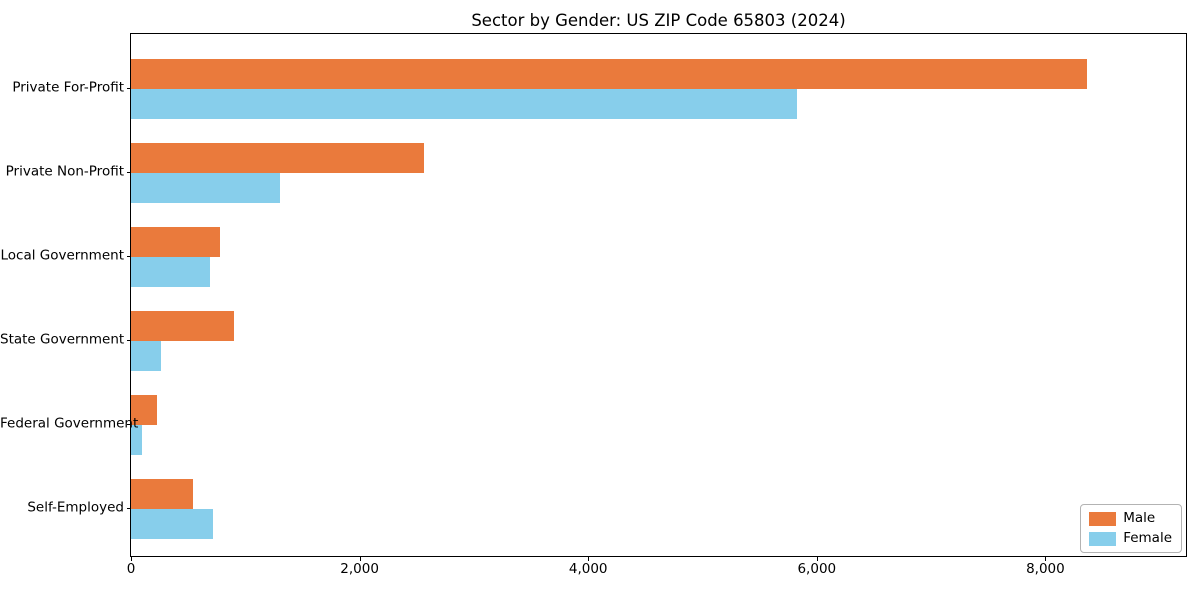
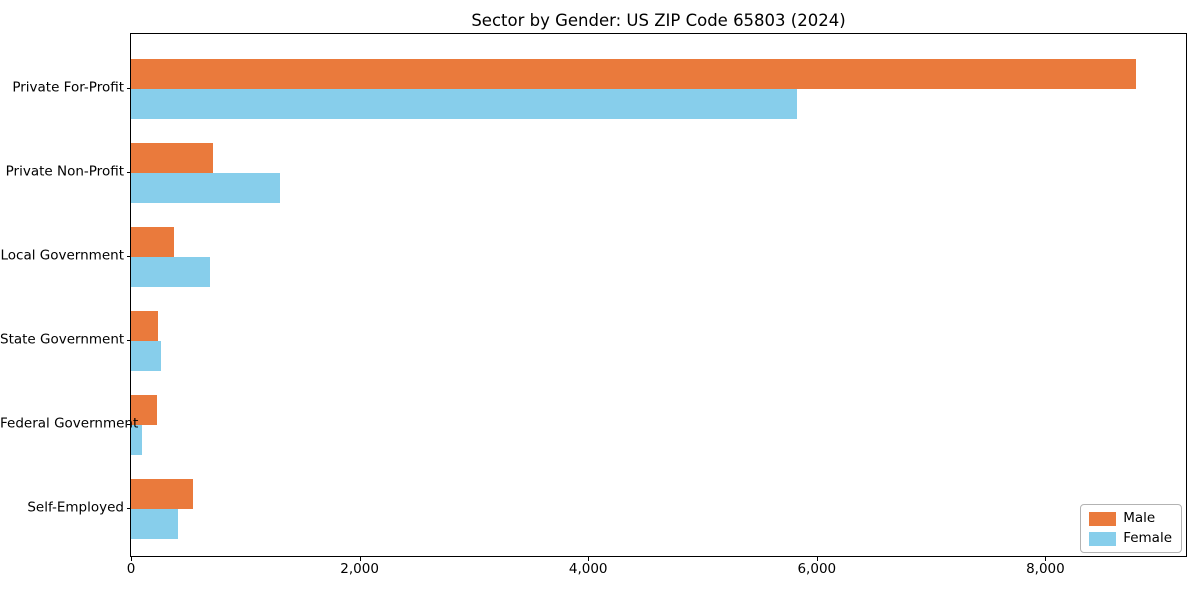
Male/Private For-Profit: 8360 -> 8790
Male/Private Non-Profit: 2560 -> 720
Male/Local Government: 780 -> 380
Male/State Government: 900 -> 240
Female/Self-Employed: 720 -> 420
